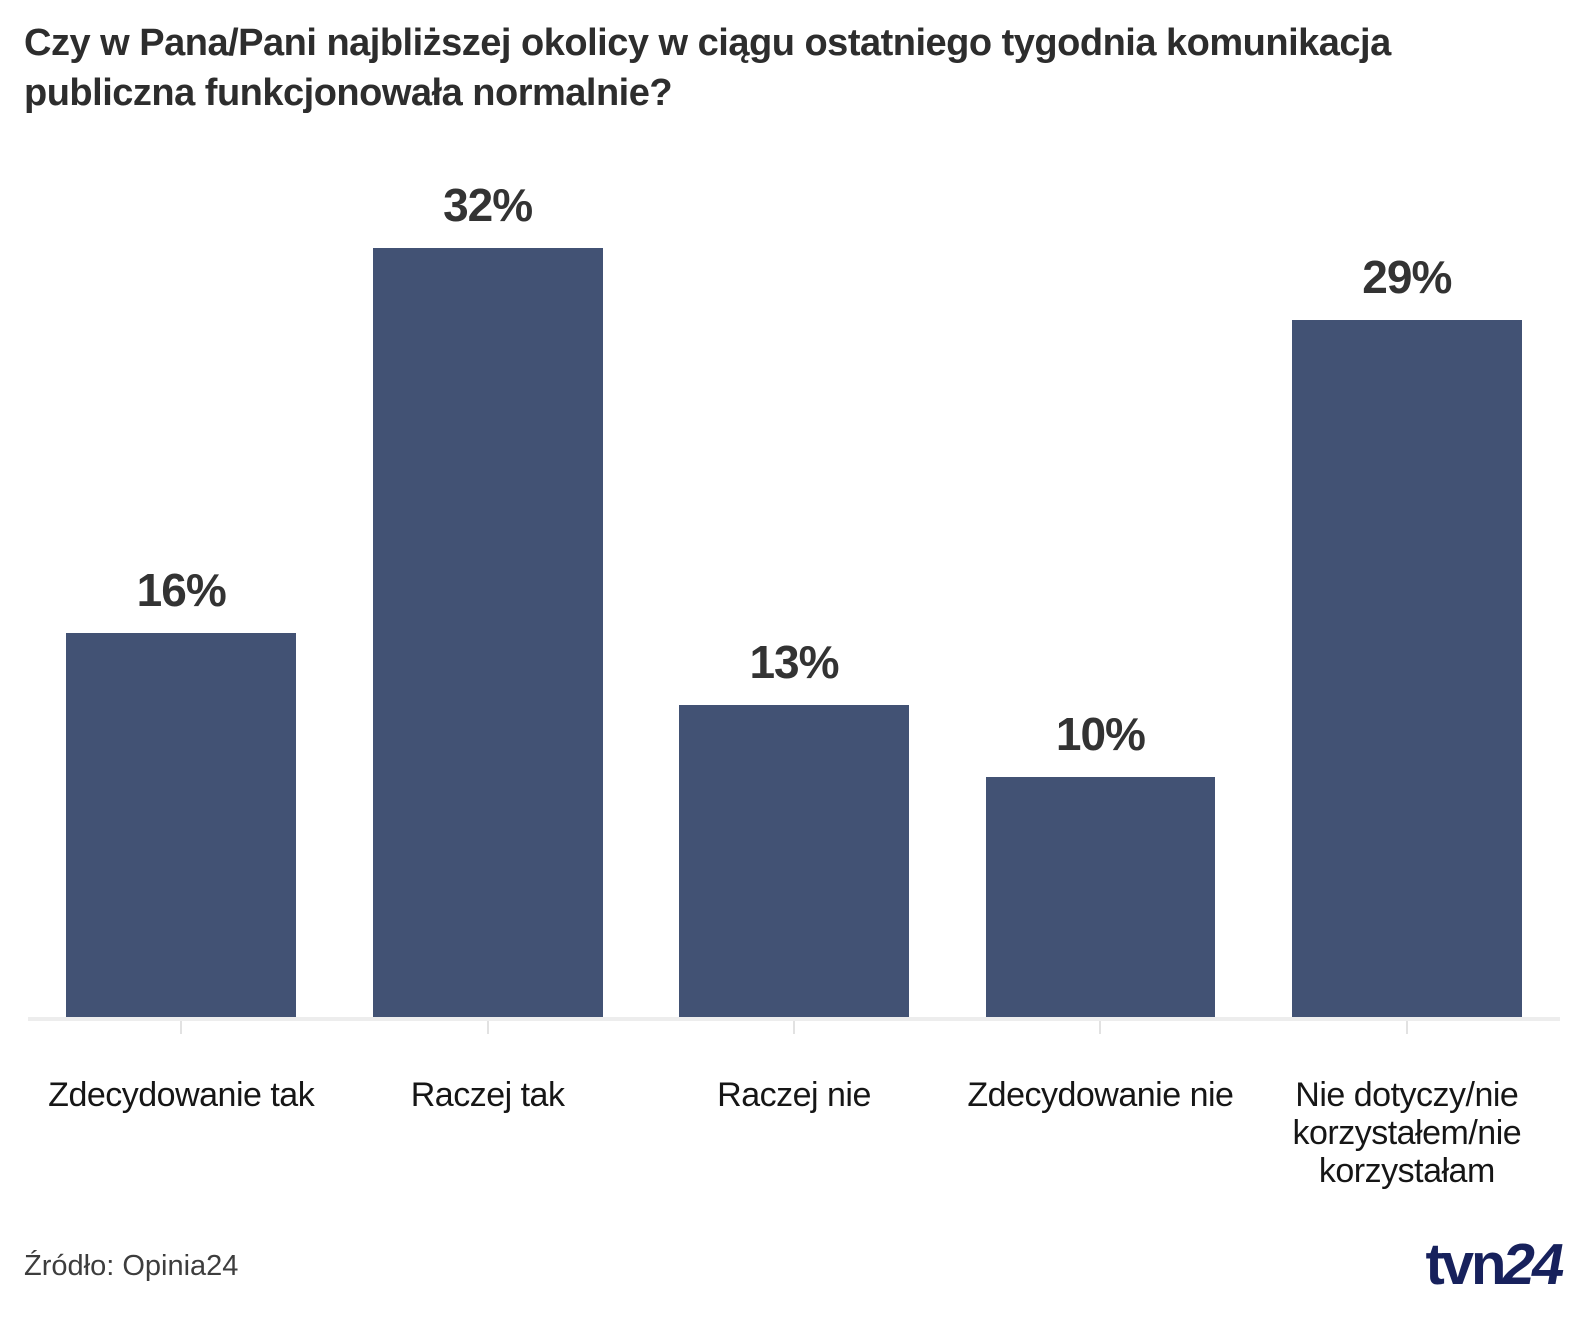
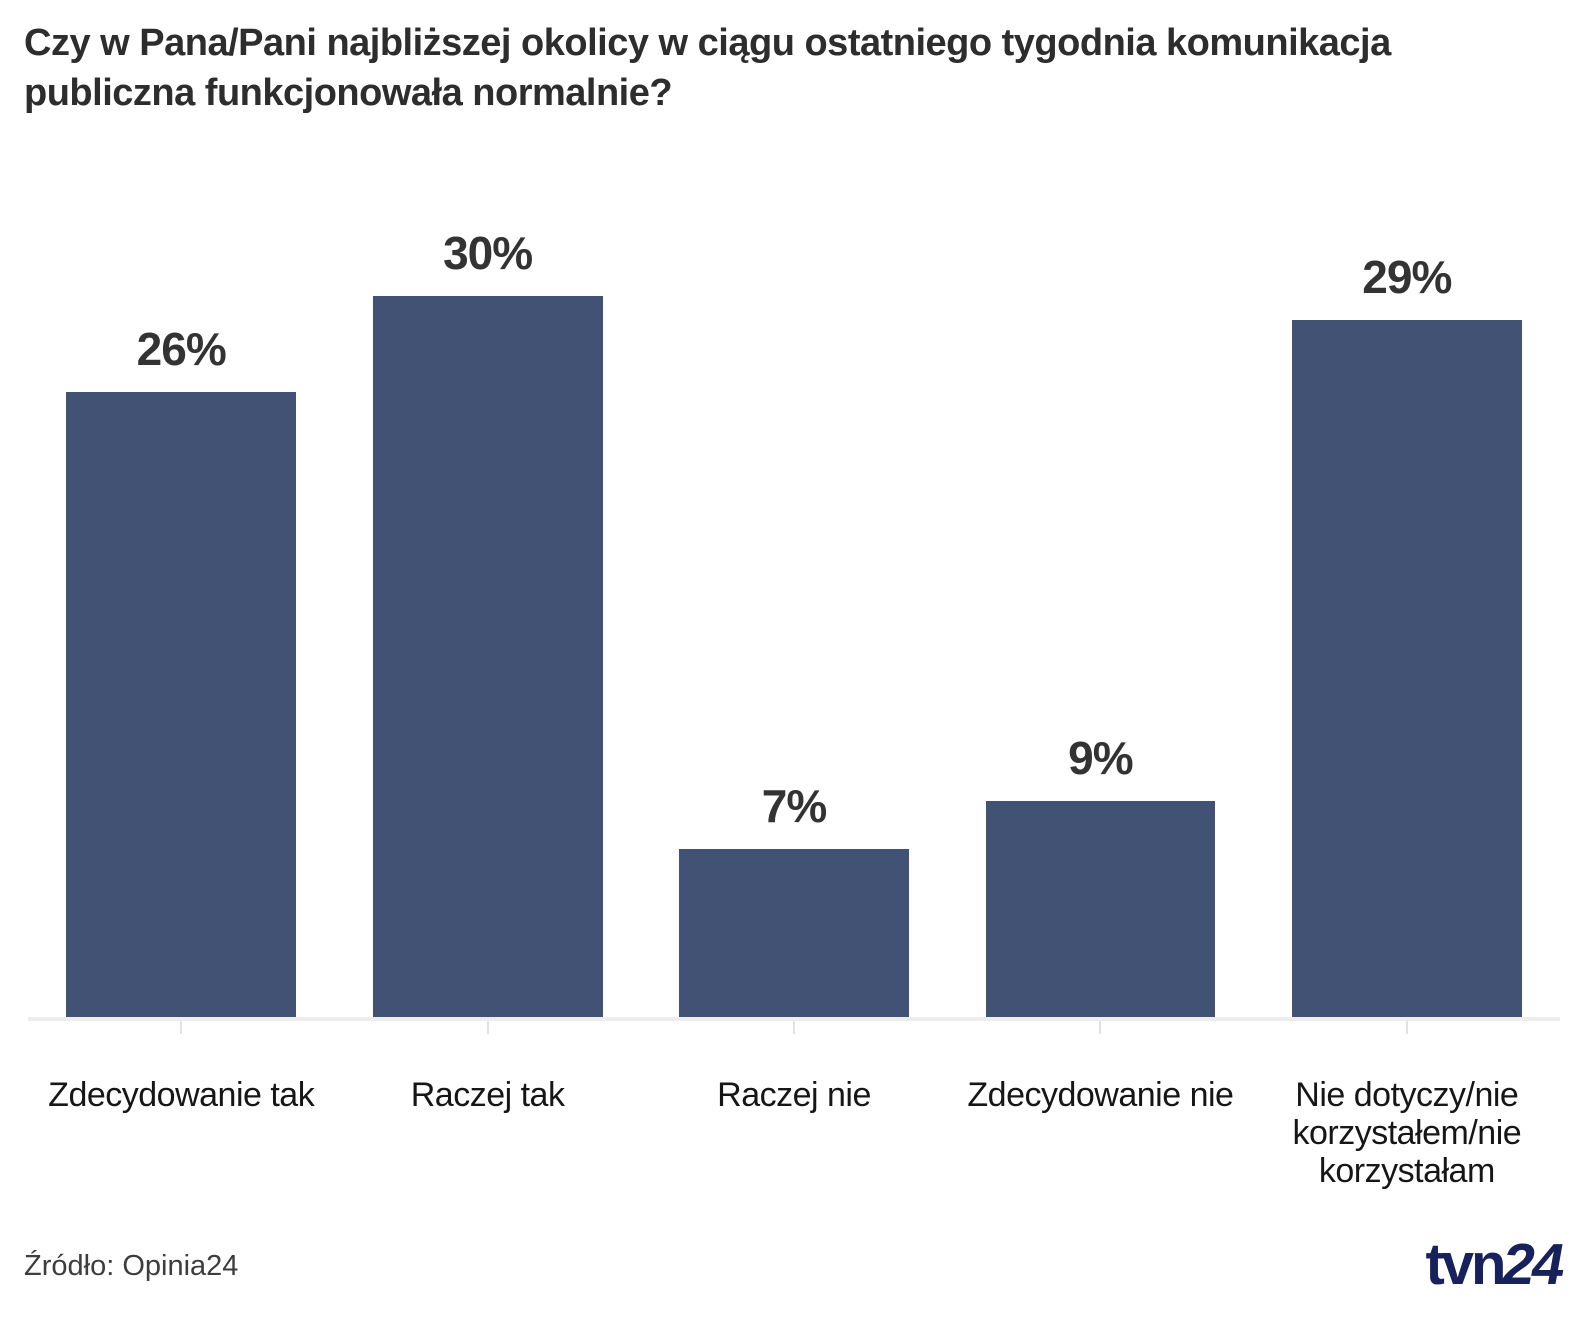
Zdecydowanie tak: 16% -> 26%
Raczej tak: 32% -> 30%
Raczej nie: 13% -> 7%
Zdecydowanie nie: 10% -> 9%
